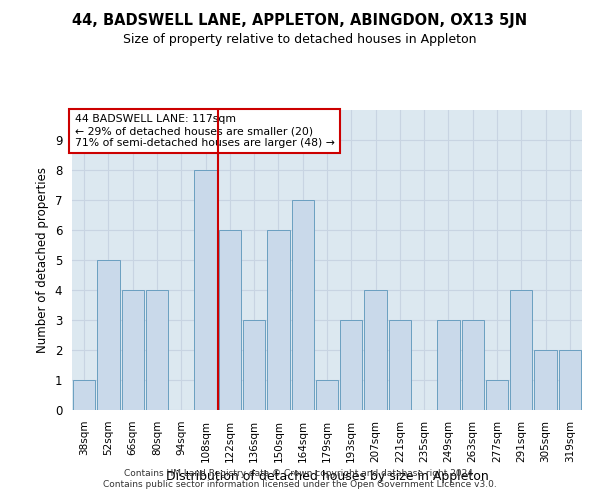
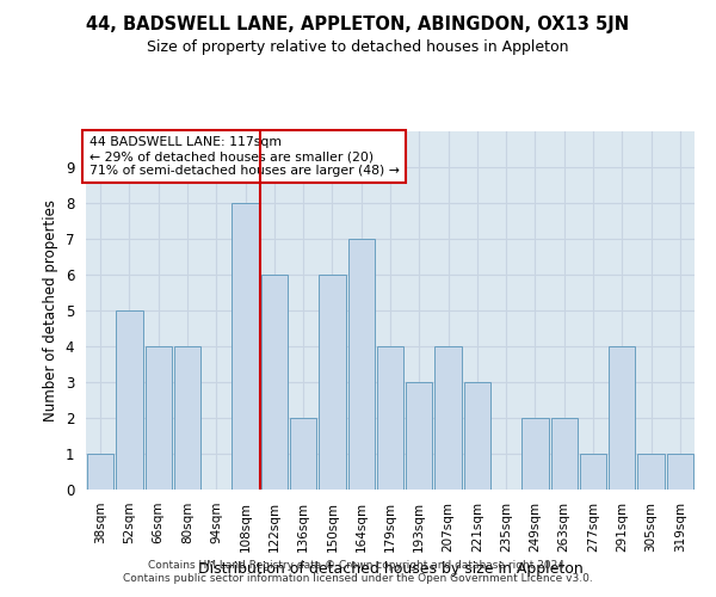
136sqm: 3 -> 2
179sqm: 1 -> 4
249sqm: 3 -> 2
263sqm: 3 -> 2
305sqm: 2 -> 1
319sqm: 2 -> 1
